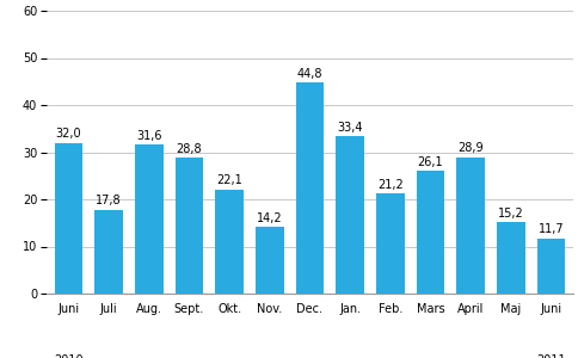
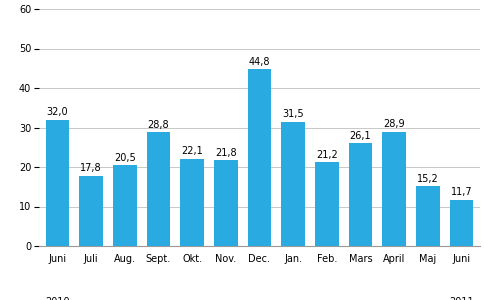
Aug.: 31,6 -> 20,5
Nov.: 14,2 -> 21,8
Jan.: 33,4 -> 31,5
